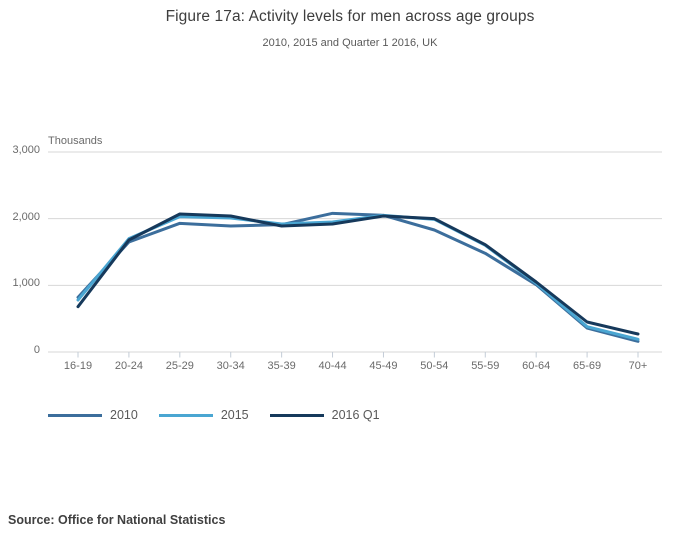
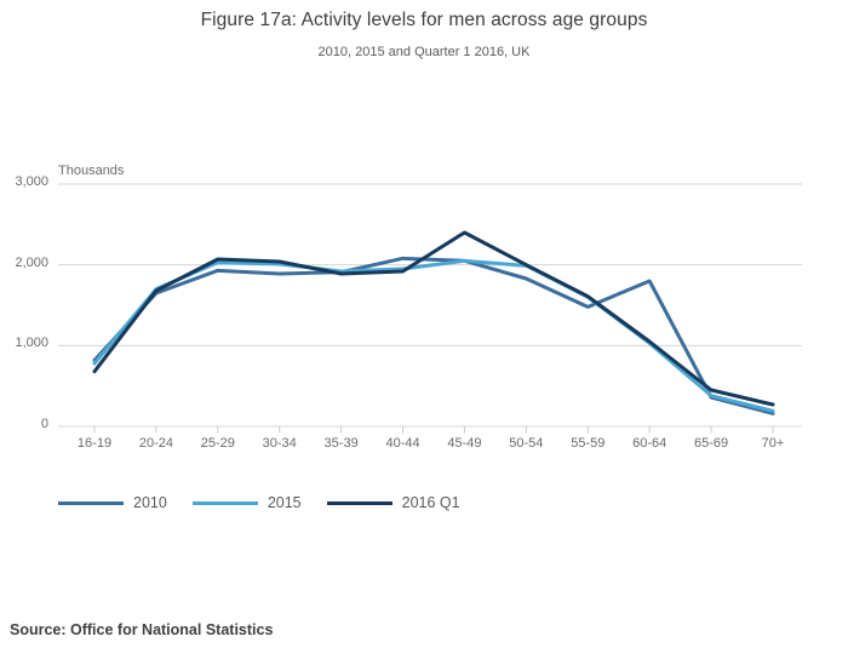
2016 Q1/45-49: 2000 -> 2400
2010/60-64: 1000 -> 1800
